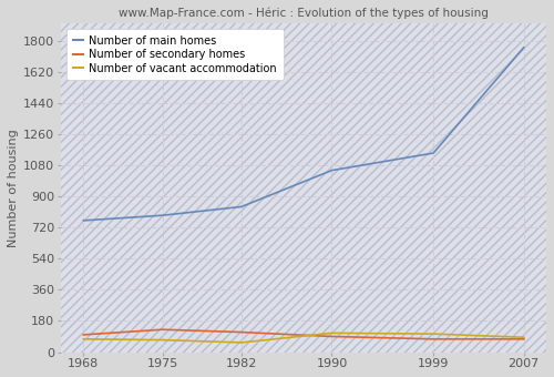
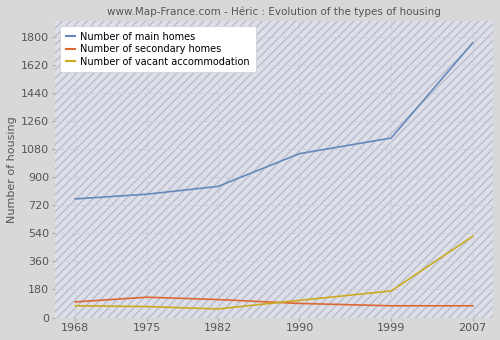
Number of vacant accommodation/1999: 100 -> 170
Number of vacant accommodation/2007: 80 -> 520
